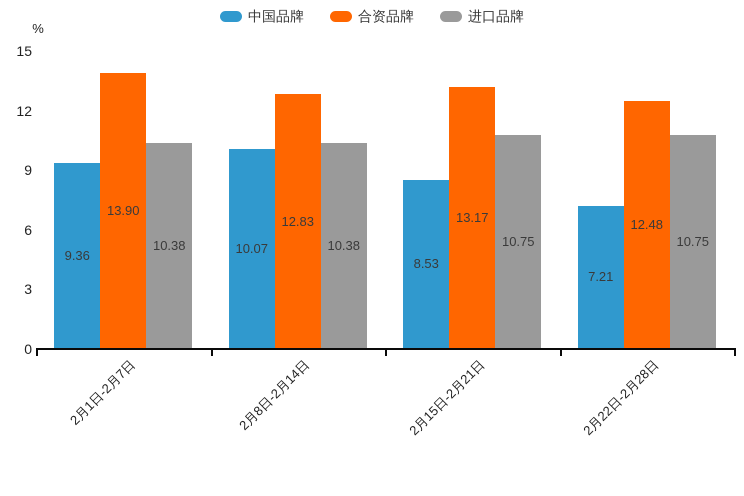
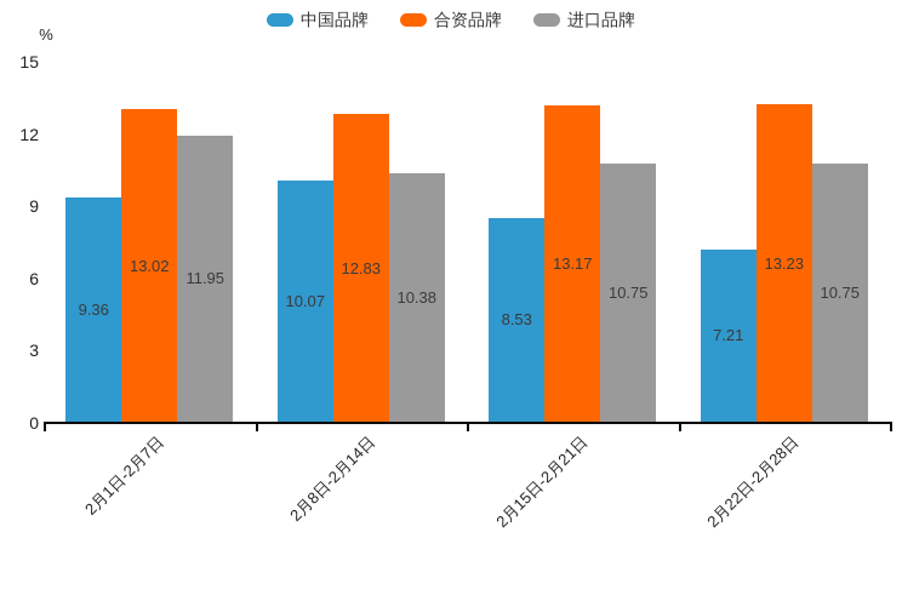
合资品牌/2月1日-2月7日: 13.90 -> 13.02
进口品牌/2月1日-2月7日: 10.38 -> 11.95
合资品牌/2月22日-2月28日: 12.48 -> 13.23
